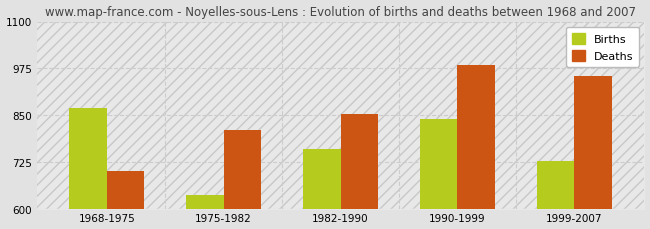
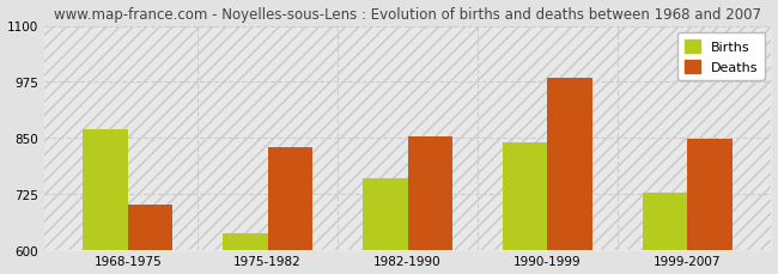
Deaths/1975-1982: 810 -> 830
Deaths/1999-2007: 955 -> 848
